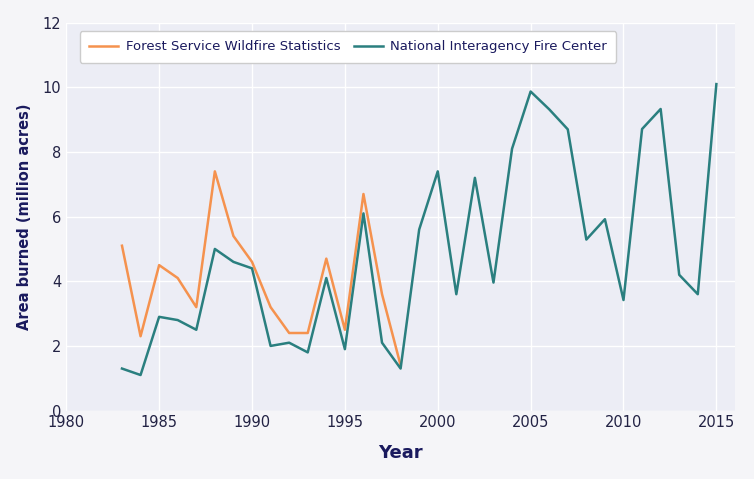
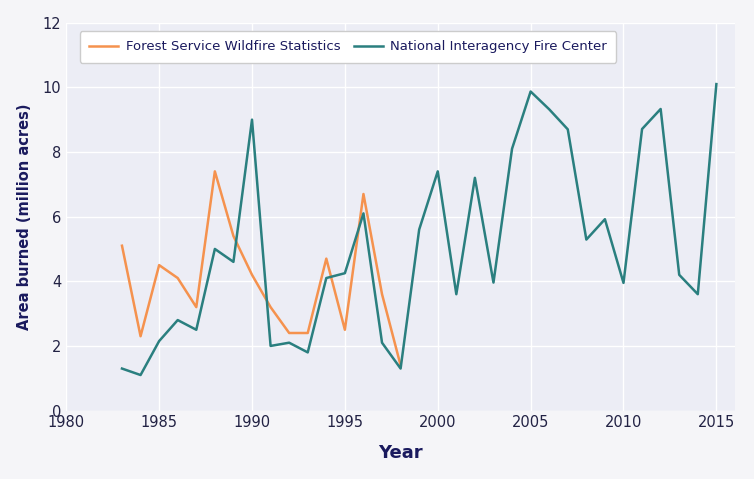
National Interagency Fire Center/1985: 2.90 -> 2.15
Forest Service Wildfire Statistics/1990: 4.6 -> 4.2
National Interagency Fire Center/1990: 4.40 -> 9.00
National Interagency Fire Center/1995: 1.90 -> 4.25
National Interagency Fire Center/2010: 3.42 -> 3.95
